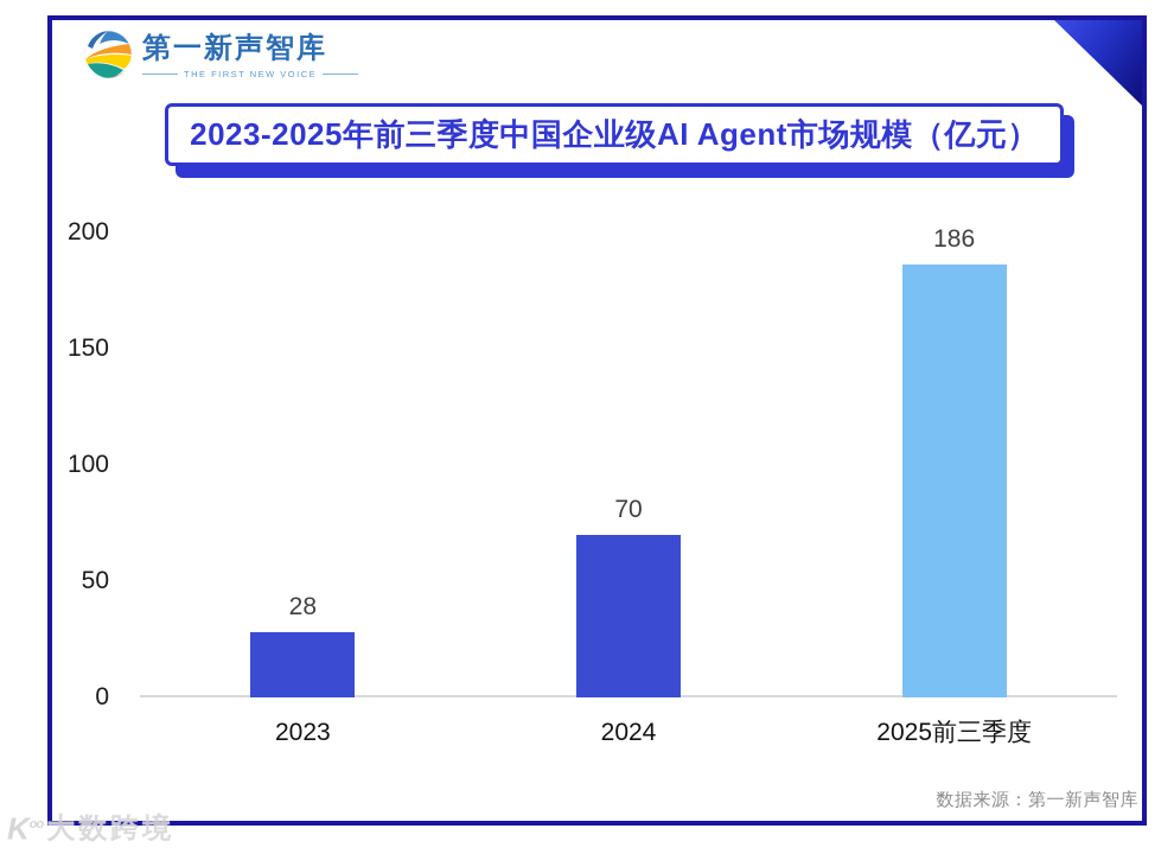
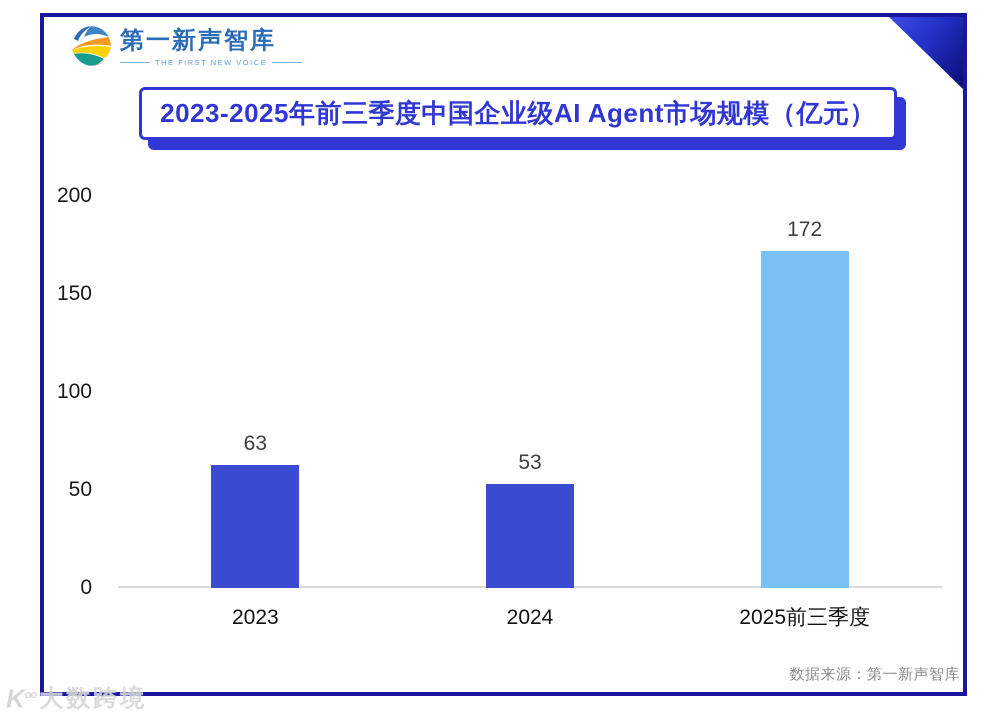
2023: 28 -> 63
2024: 70 -> 53
2025前三季度: 186 -> 172
